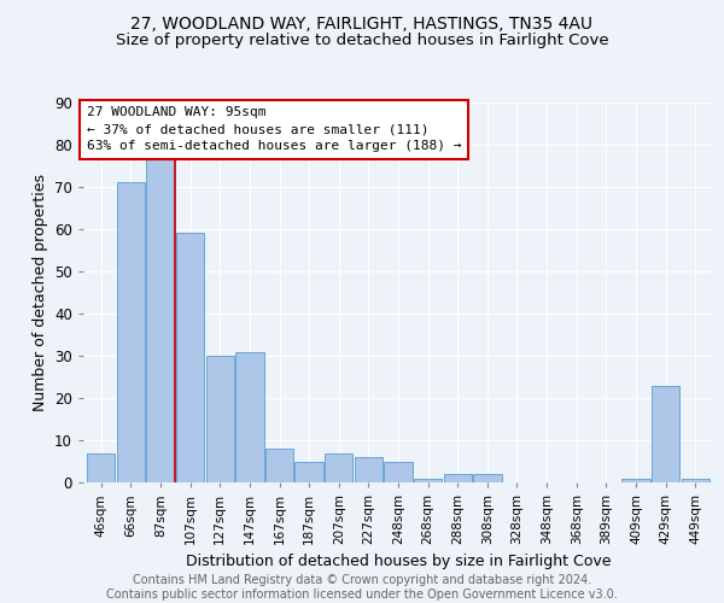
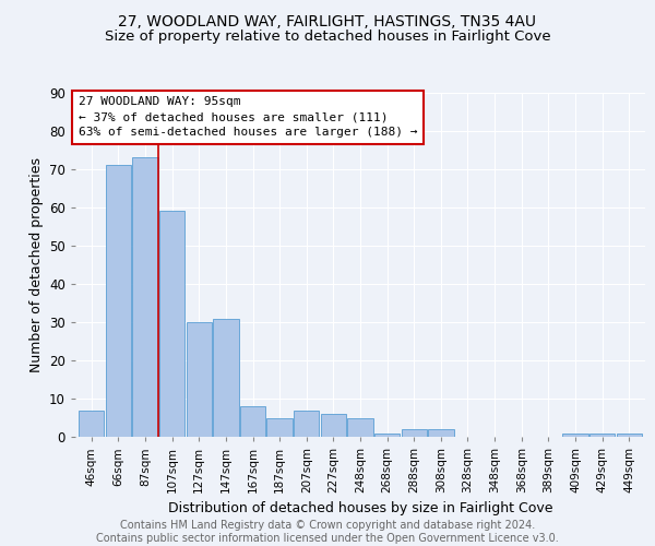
87sqm: 77 -> 73
429sqm: 23 -> 1
